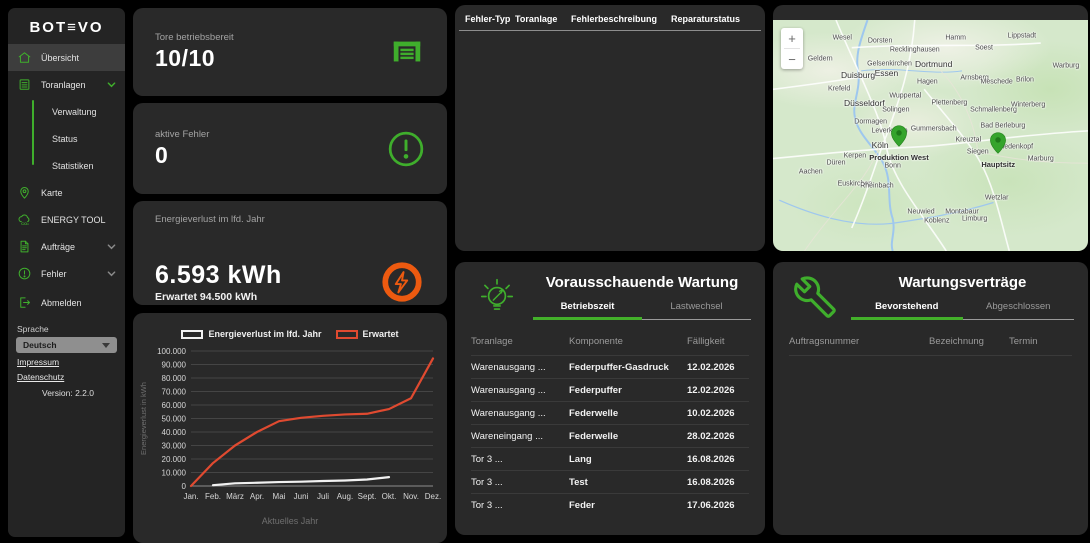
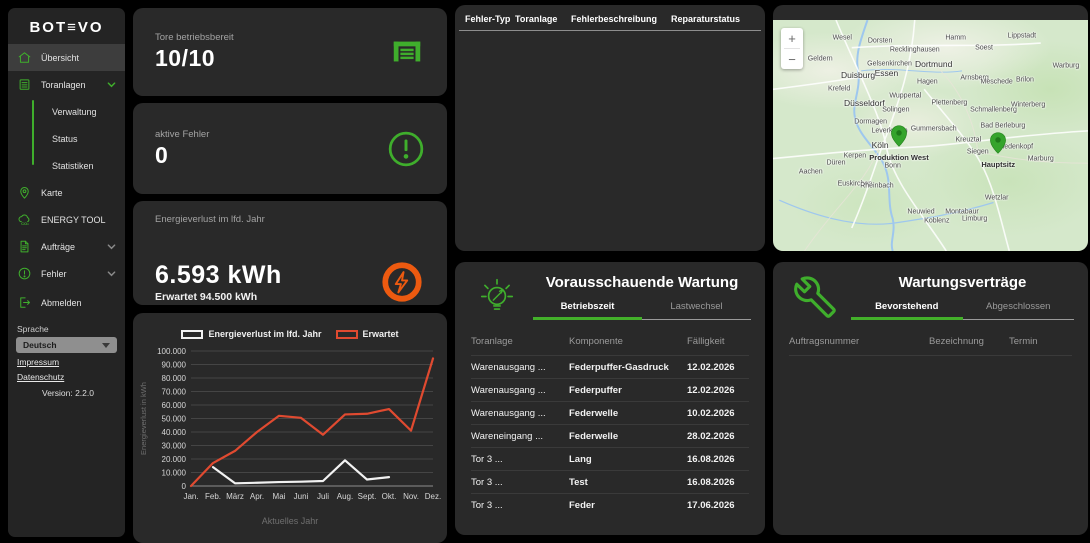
Energieverlust im lfd. Jahr/Feb.: 1000 -> 14000
Erwartet/März: 30000 -> 26000
Erwartet/Mai: 48000 -> 52000
Erwartet/Juli: 52000 -> 38000
Energieverlust im lfd. Jahr/Aug.: 4000 -> 19000
Erwartet/Nov.: 65000 -> 41000
